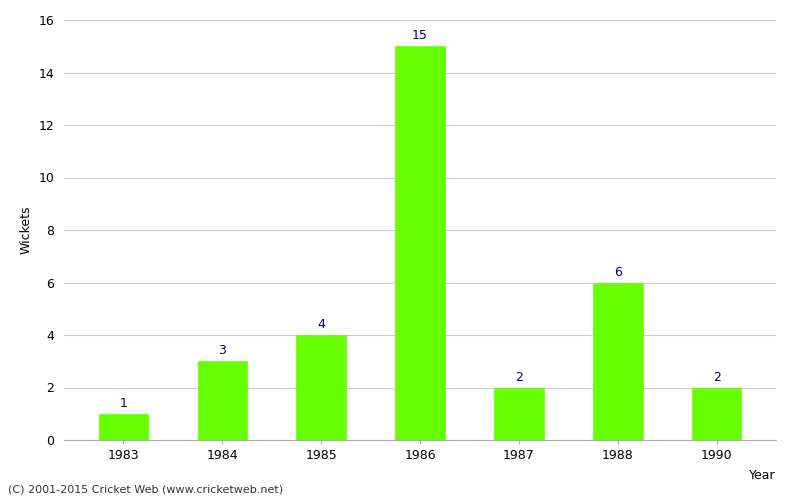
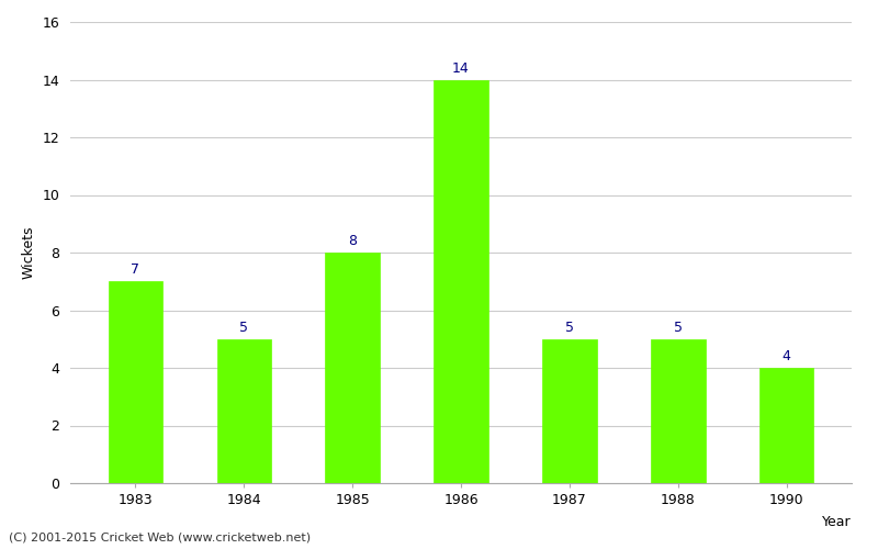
1983: 1 -> 7
1984: 3 -> 5
1985: 4 -> 8
1986: 15 -> 14
1987: 2 -> 5
1988: 6 -> 5
1990: 2 -> 4
